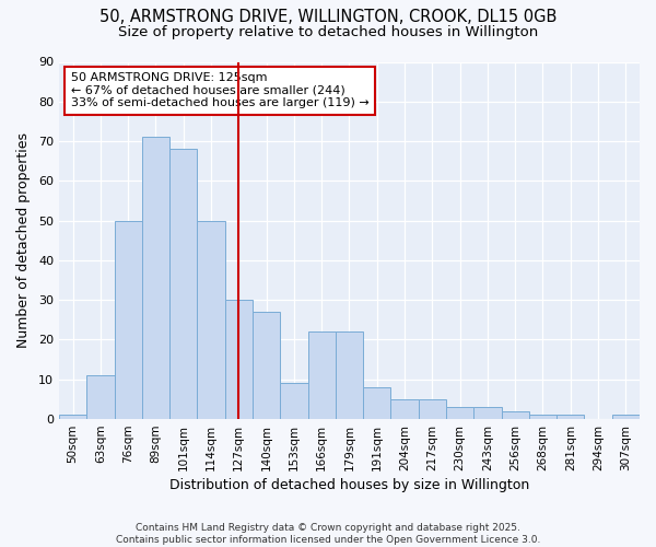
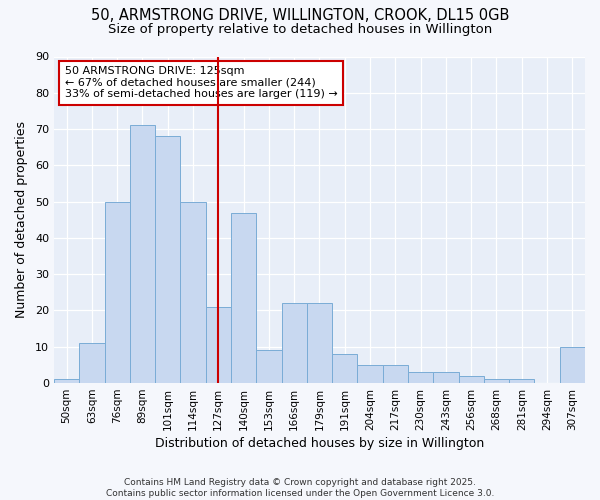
127sqm: 30 -> 21
140sqm: 27 -> 47
307sqm: 1 -> 10
